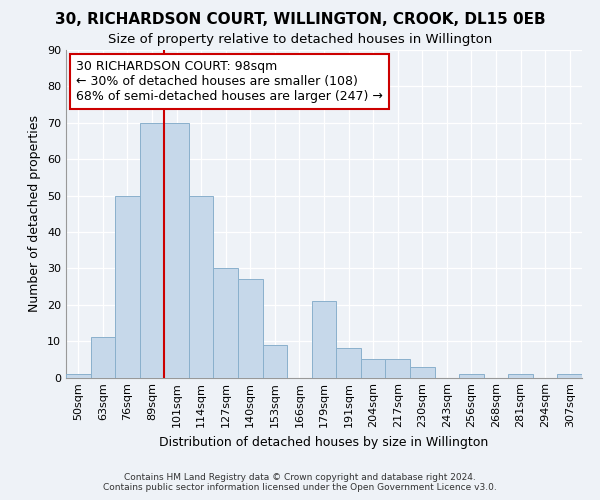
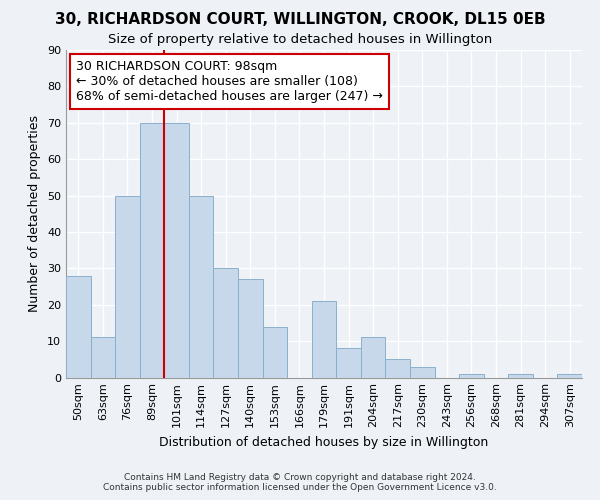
50sqm: 1 -> 28
153sqm: 9 -> 14
204sqm: 5 -> 11
